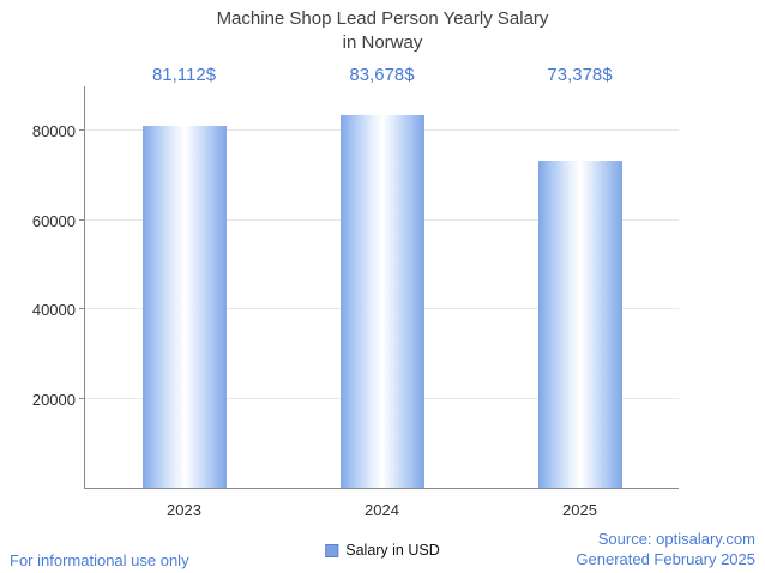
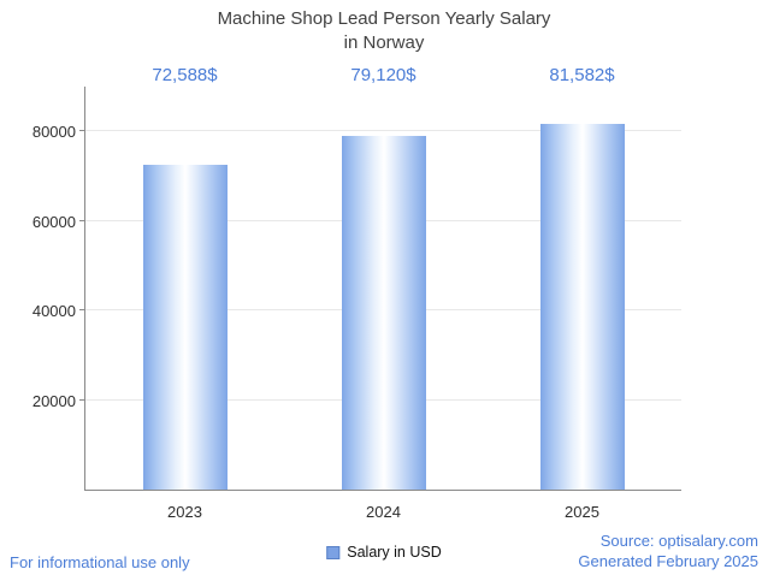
2023: 81,112 -> 72,588
2024: 83,678 -> 79,120
2025: 73,378 -> 81,582
